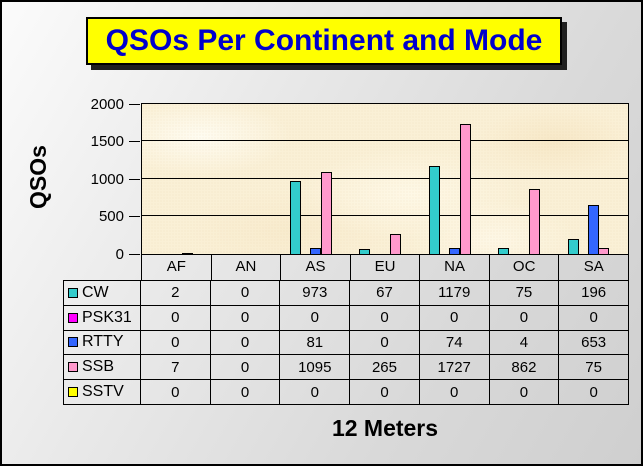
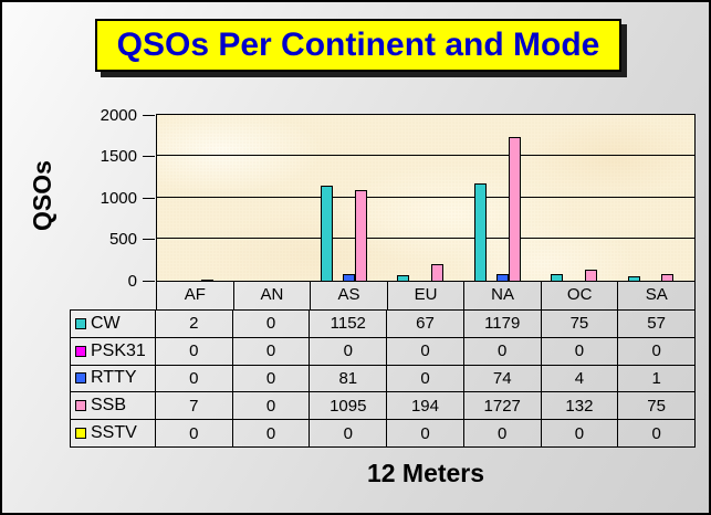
CW/AS: 973 -> 1152
SSB/EU: 265 -> 194
SSB/OC: 862 -> 132
CW/SA: 196 -> 57
RTTY/SA: 653 -> 1
